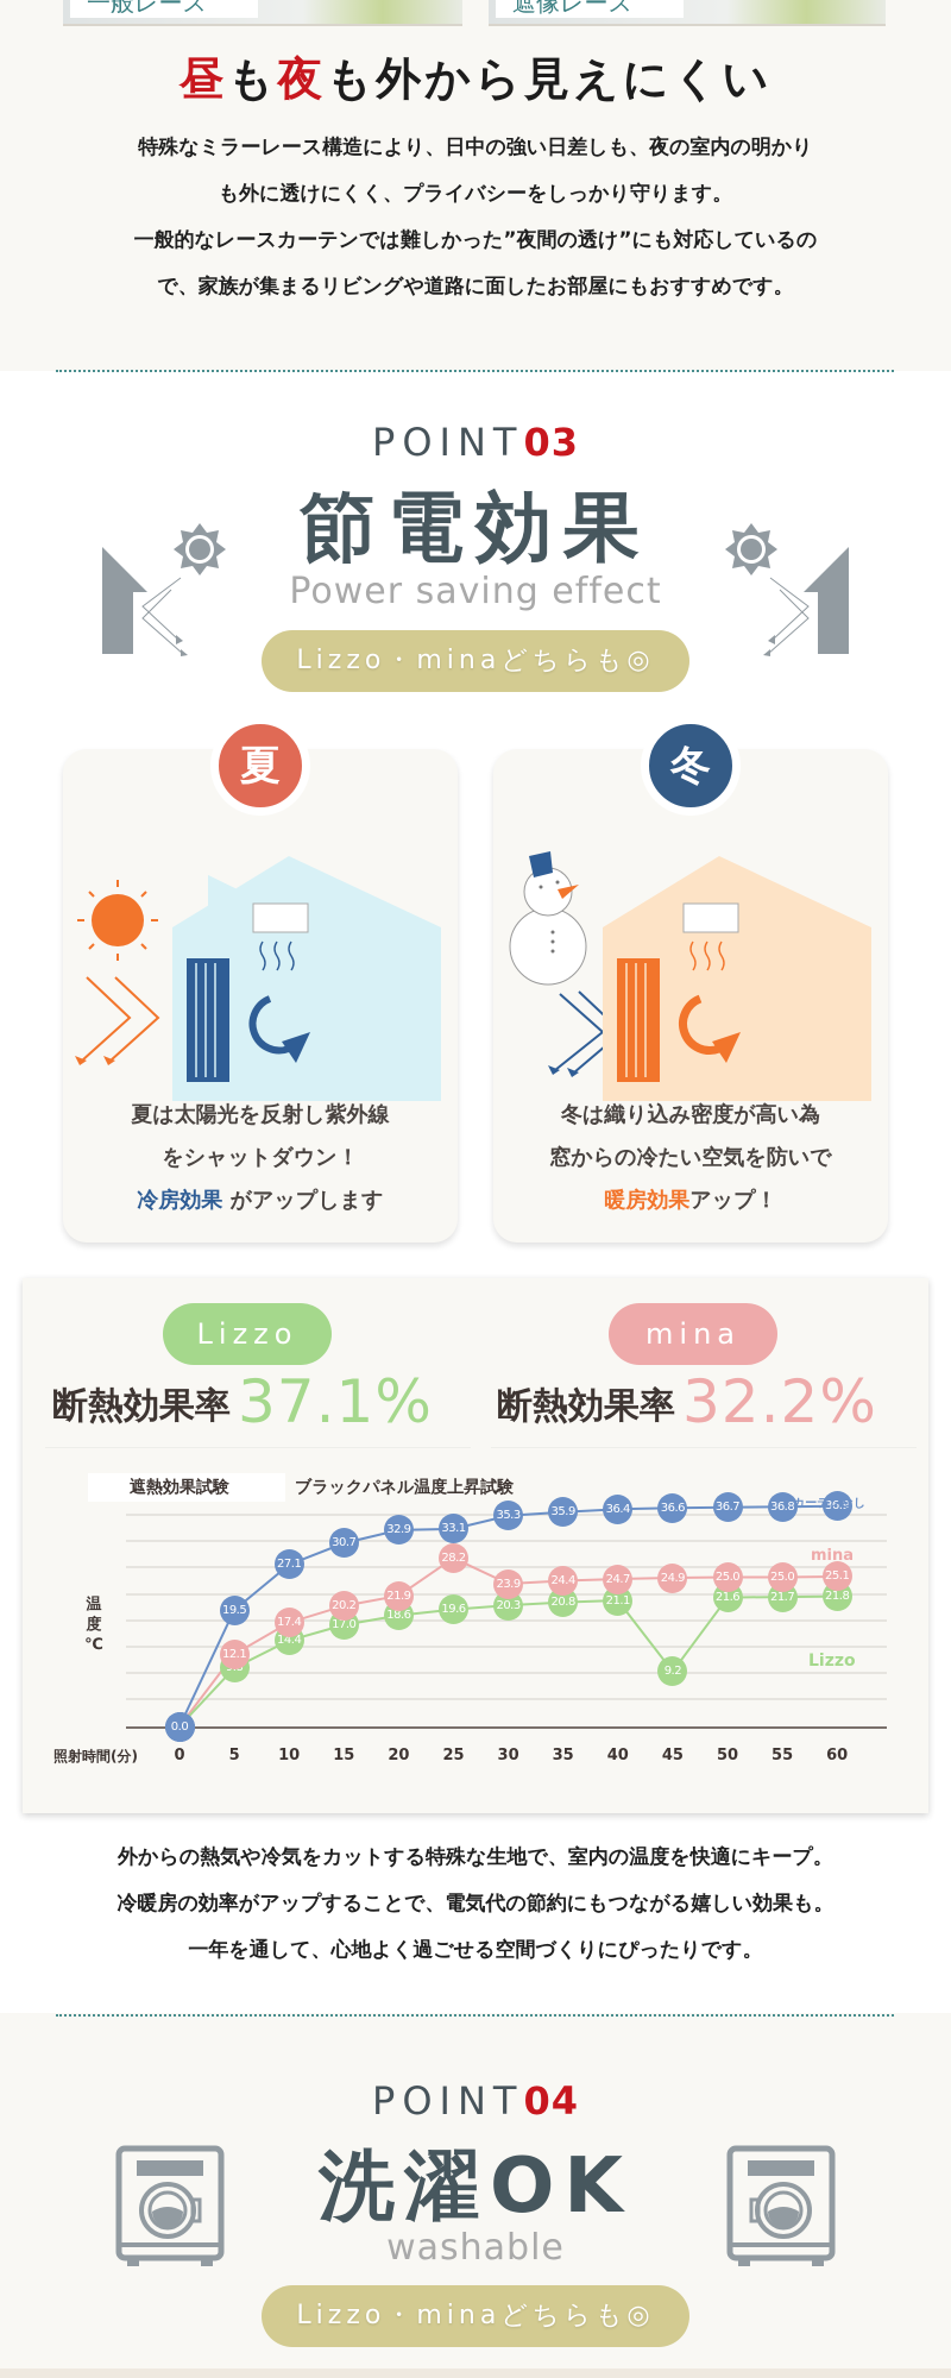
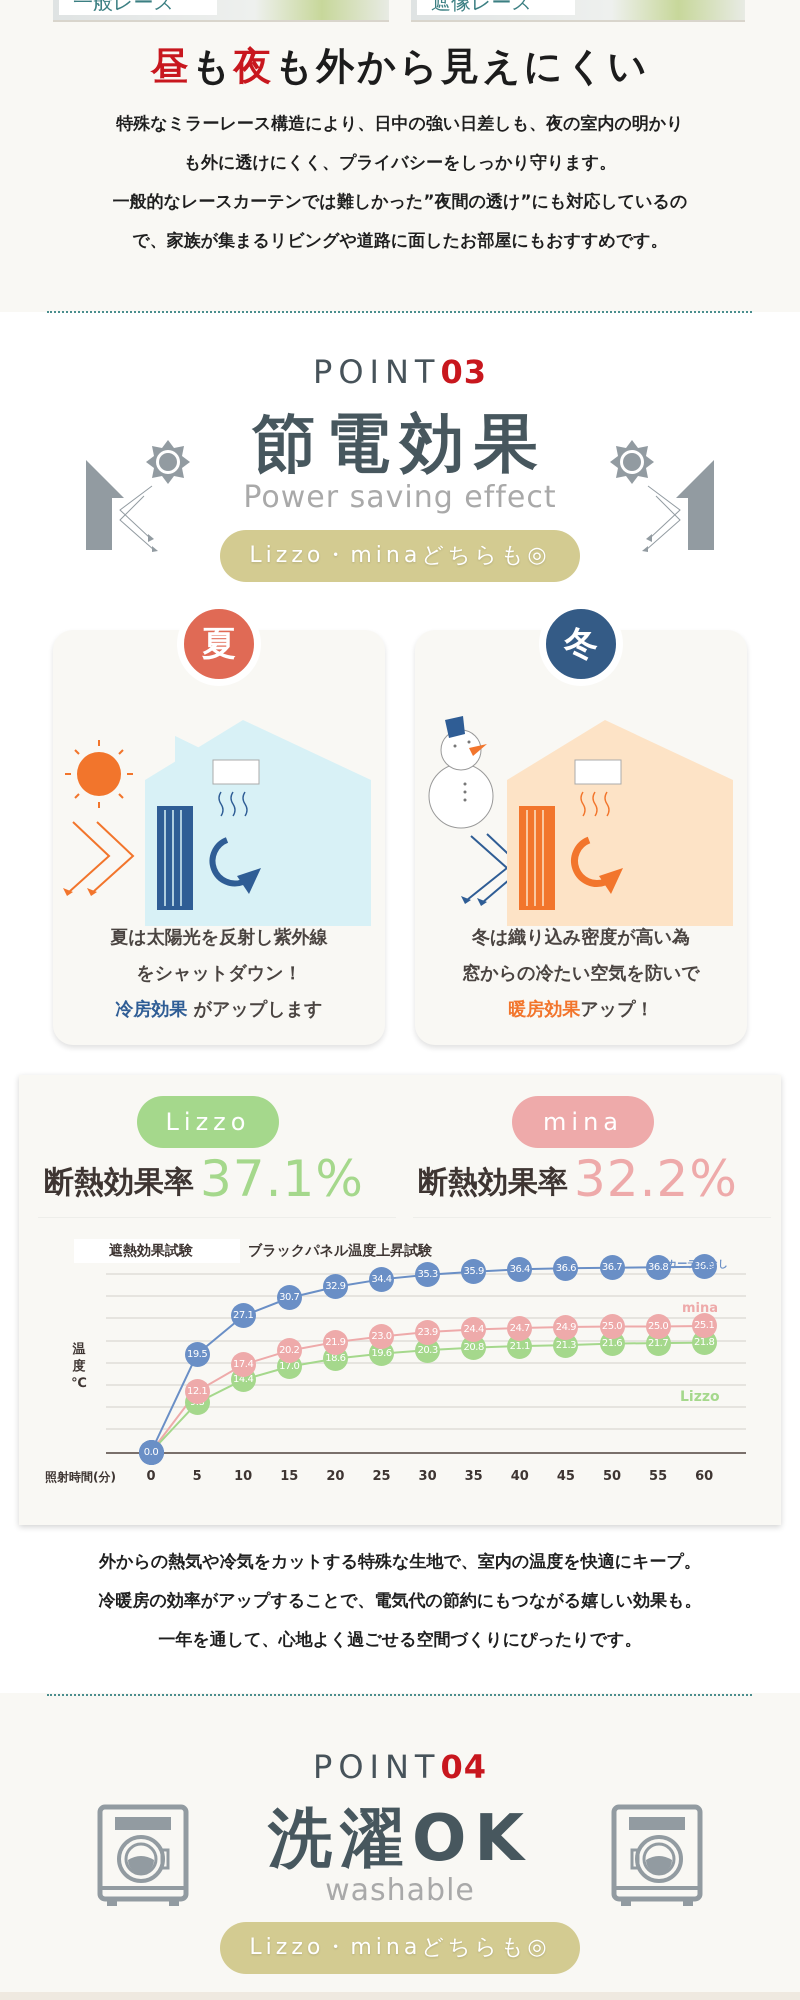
カーテンなし/25: 33.1 -> 34.4
mina/25: 28.2 -> 23.0
Lizzo/45: 9.2 -> 21.3
